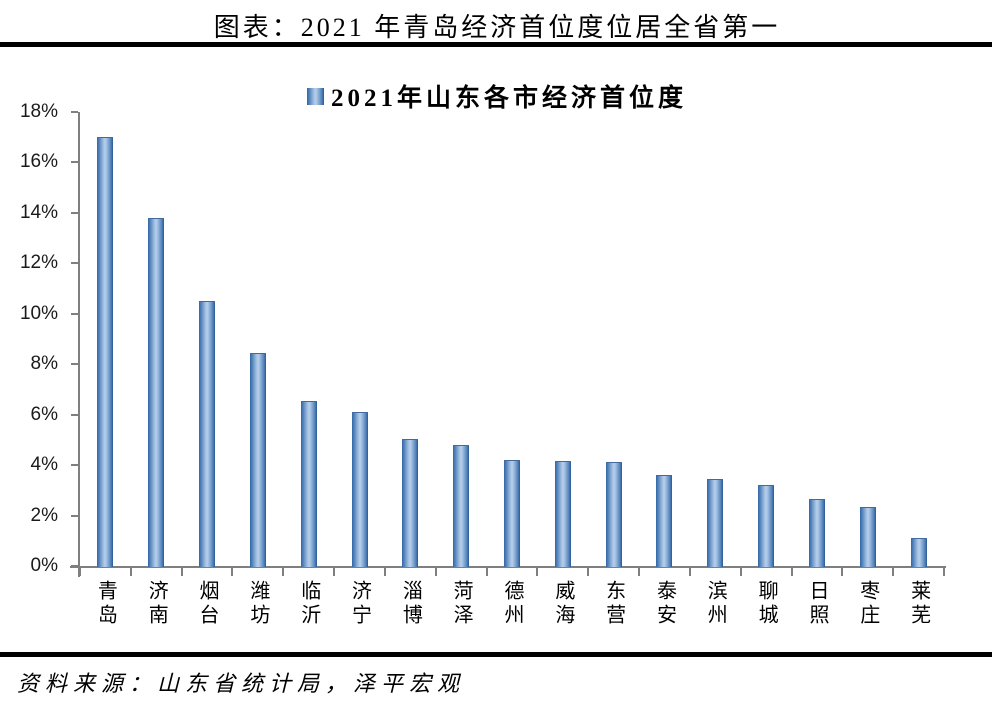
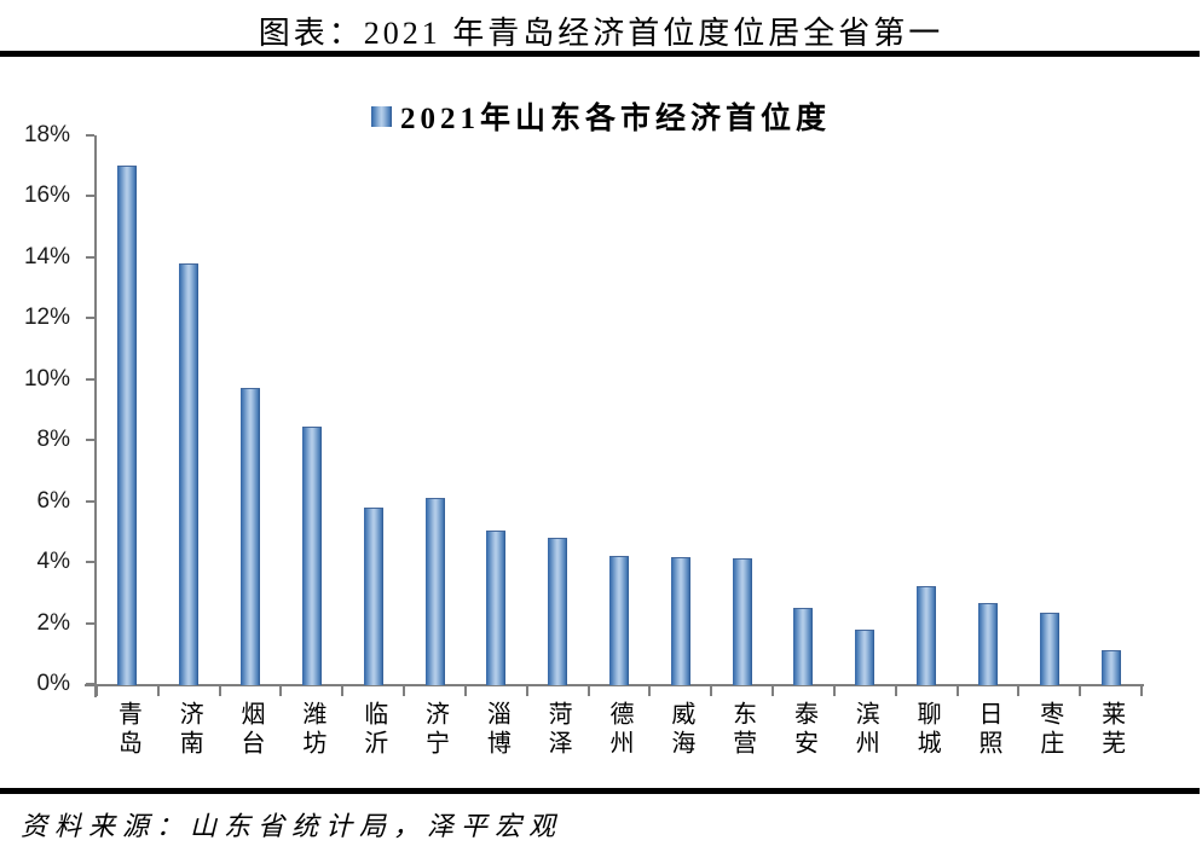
烟台: 10.5% -> 9.7%
临沂: 6.5% -> 5.8%
泰安: 3.6% -> 2.5%
滨州: 3.5% -> 1.8%
